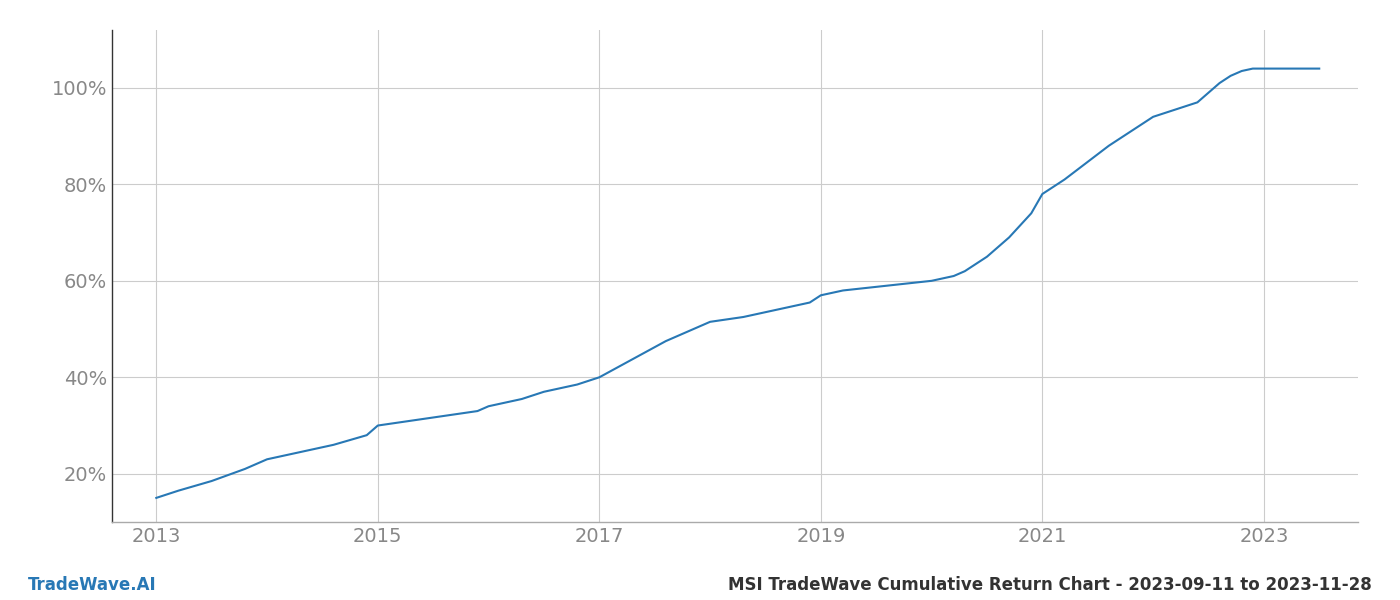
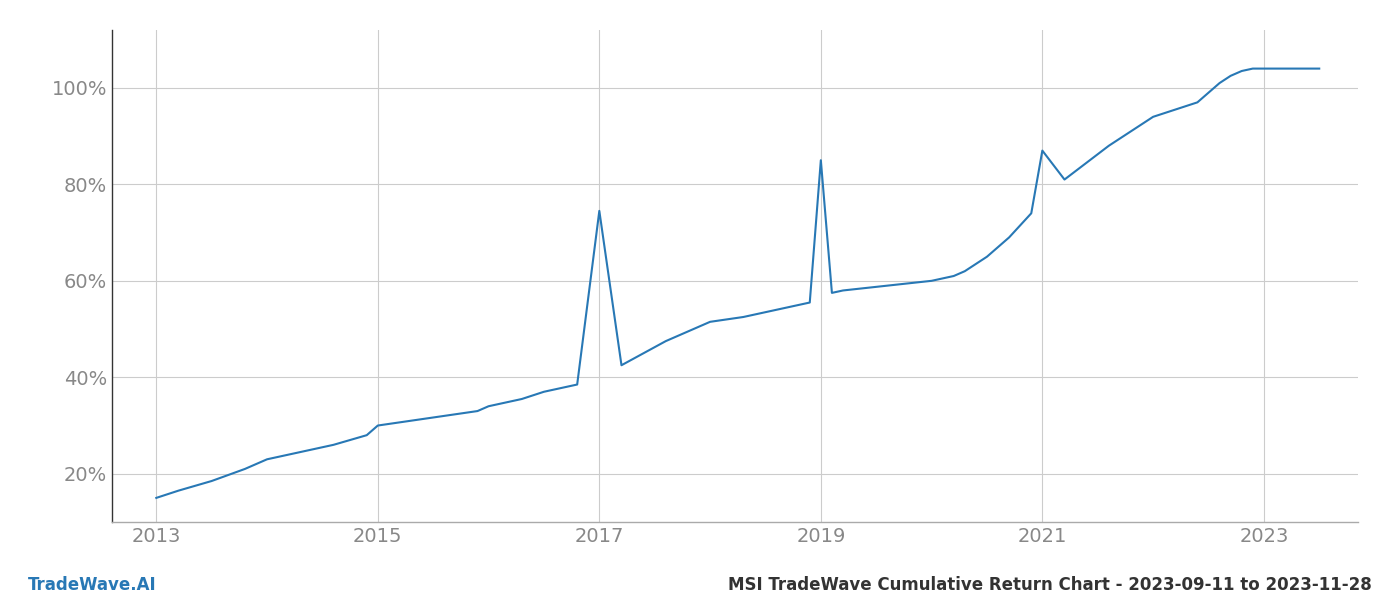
2017: 40.0% -> 74.5%
2019: 57.0% -> 85.0%
2021: 78.0% -> 87.0%
